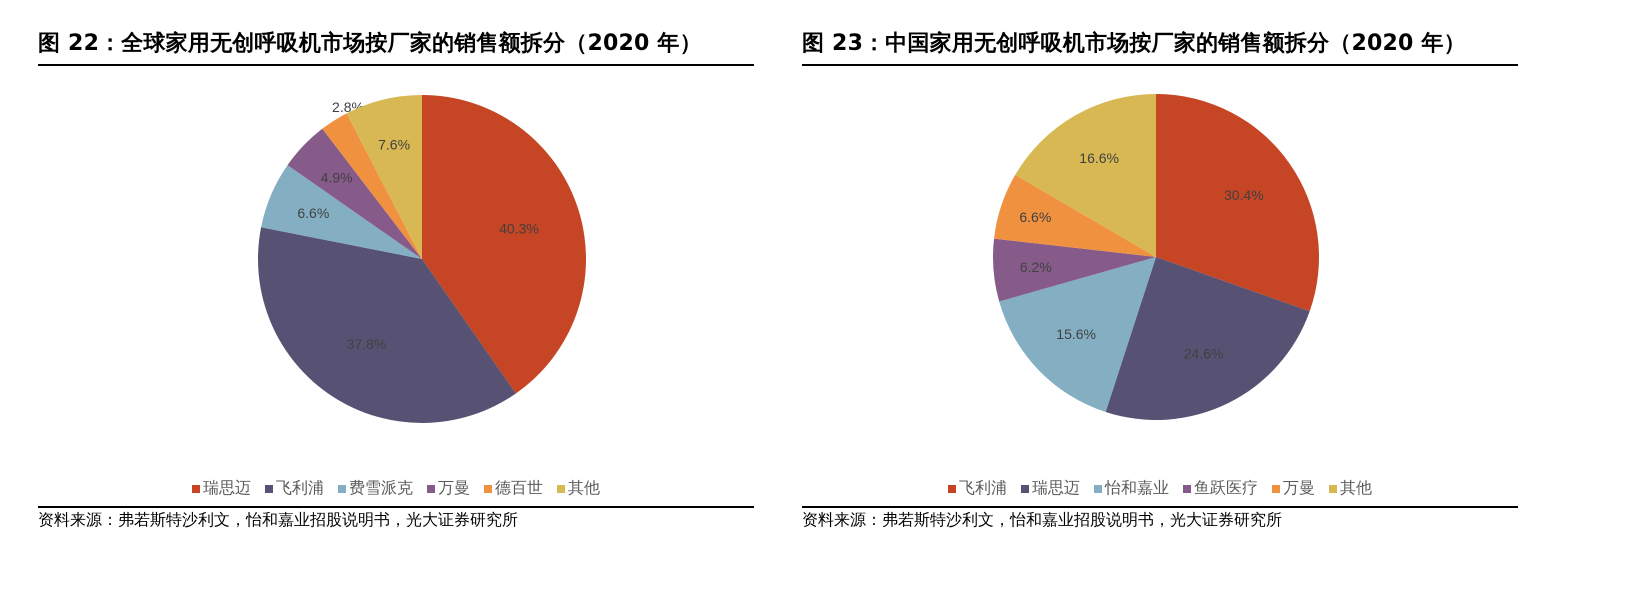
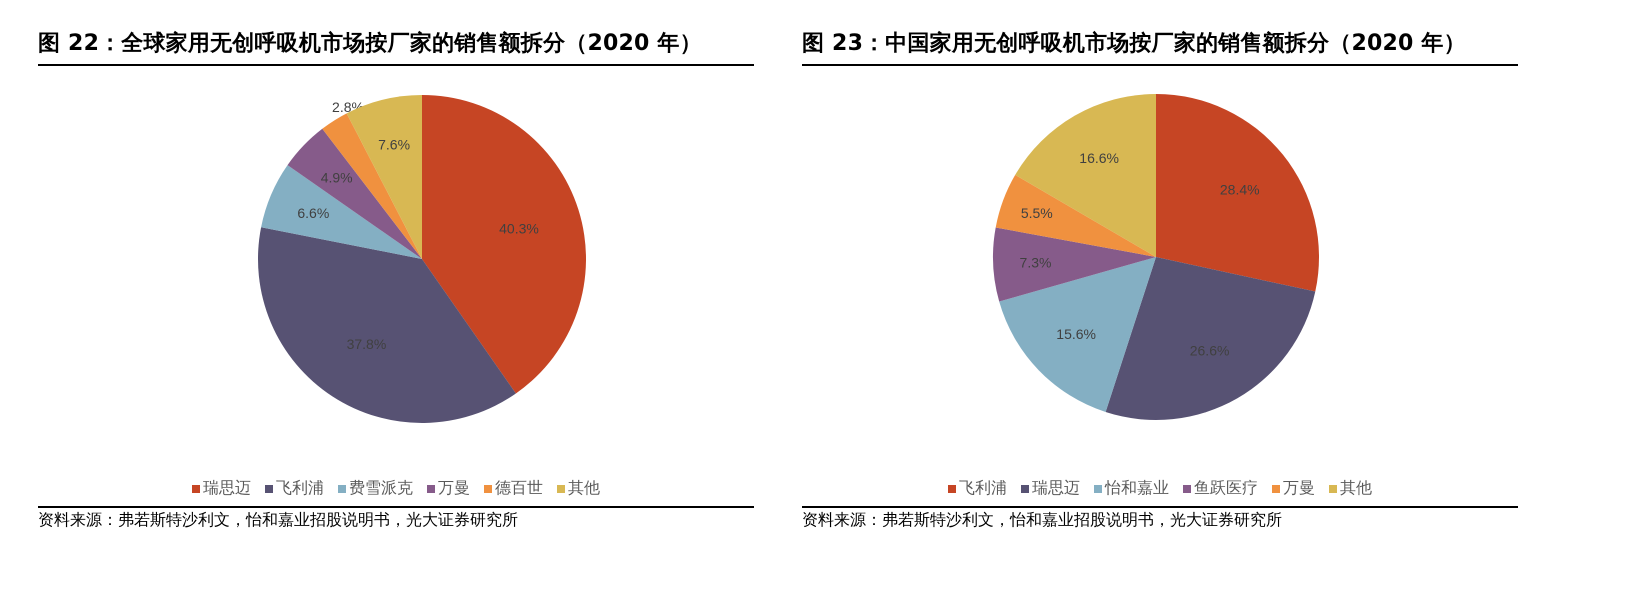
图 23：中国家用无创呼吸机市场按厂家的销售额拆分（2020 年）/飞利浦: 30.4% -> 28.4%
图 23：中国家用无创呼吸机市场按厂家的销售额拆分（2020 年）/瑞思迈: 24.6% -> 26.6%
图 23：中国家用无创呼吸机市场按厂家的销售额拆分（2020 年）/鱼跃医疗: 6.2% -> 7.3%
图 23：中国家用无创呼吸机市场按厂家的销售额拆分（2020 年）/万曼: 6.6% -> 5.5%
